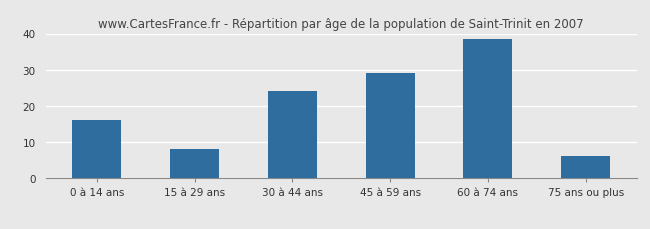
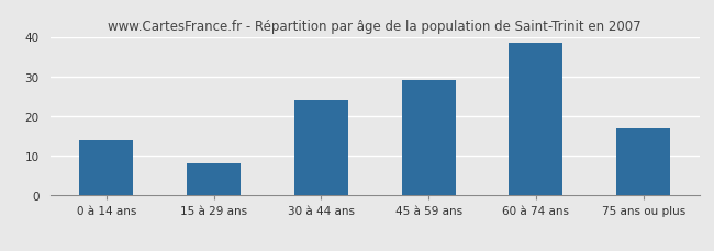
0 à 14 ans: 16.2 -> 14.0
75 ans ou plus: 6.1 -> 17.0
